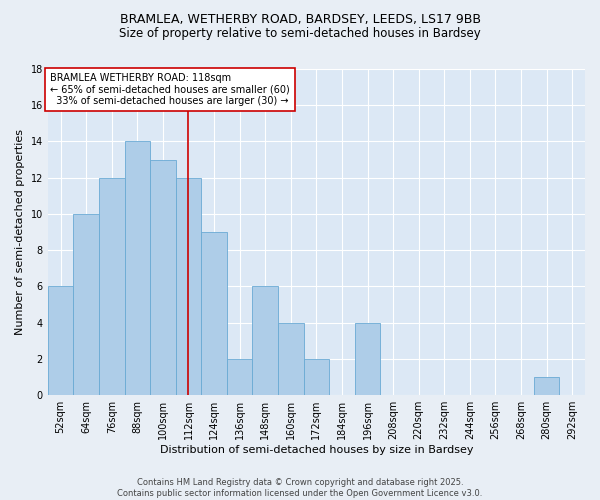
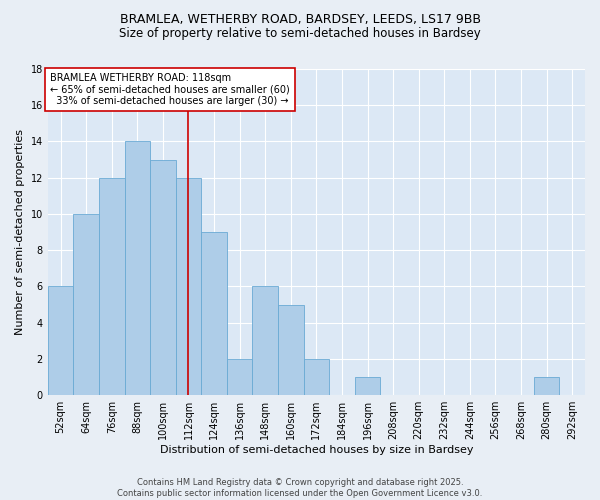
160sqm: 4 -> 5
196sqm: 4 -> 1
